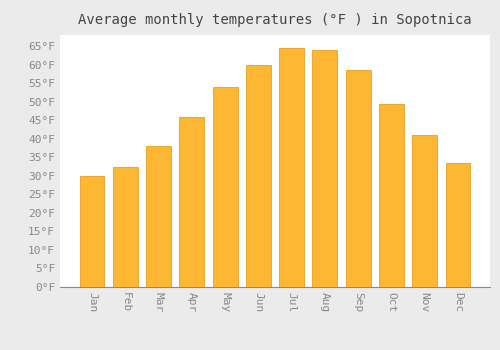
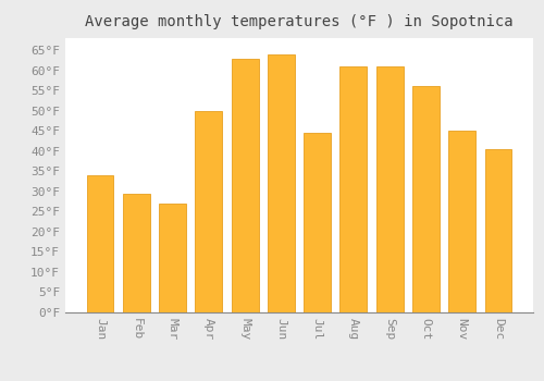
Jan: 30.0°F -> 34.0°F
Feb: 32.5°F -> 29.5°F
Mar: 38.0°F -> 27.0°F
Apr: 46.0°F -> 50.0°F
May: 54.0°F -> 63.0°F
Jun: 60.0°F -> 64.0°F
Jul: 64.5°F -> 44.5°F
Aug: 64.0°F -> 61.0°F
Sep: 58.5°F -> 61.0°F
Oct: 49.5°F -> 56.0°F
Nov: 41.0°F -> 45.0°F
Dec: 33.5°F -> 40.5°F
